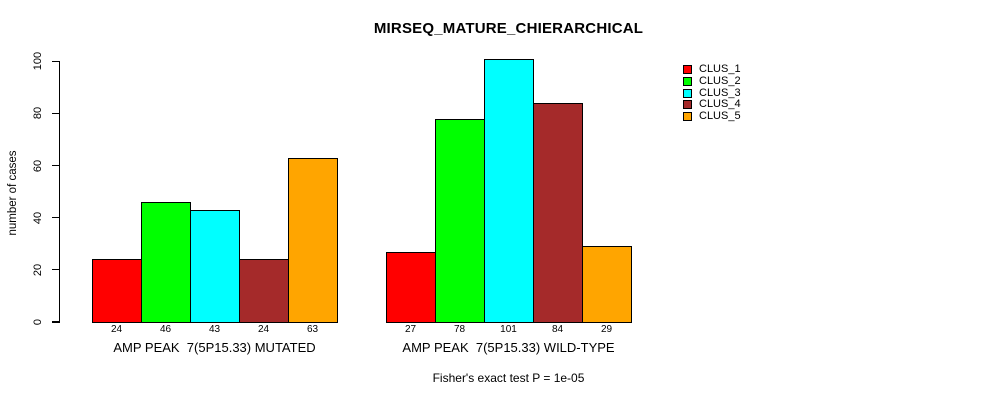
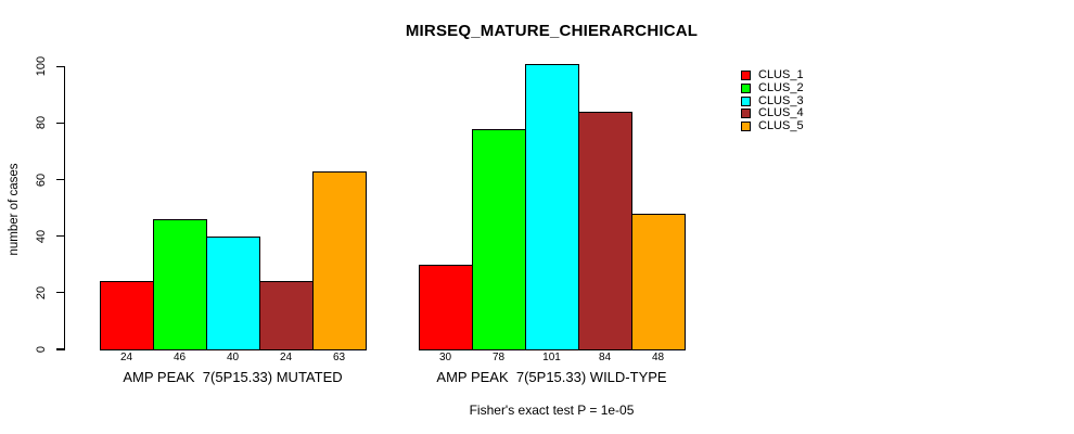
CLUS_3/AMP PEAK 7(5P15.33) MUTATED: 43 -> 40
CLUS_1/AMP PEAK 7(5P15.33) WILD-TYPE: 27 -> 30
CLUS_5/AMP PEAK 7(5P15.33) WILD-TYPE: 29 -> 48
